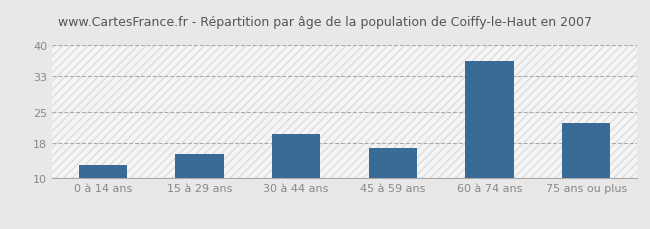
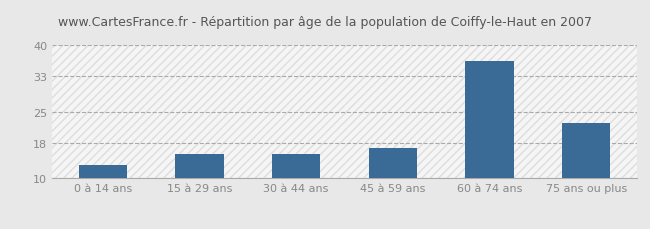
30 à 44 ans: 20.0 -> 15.4
